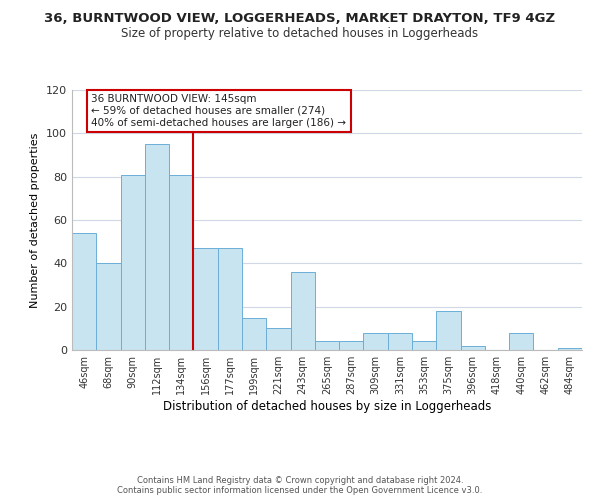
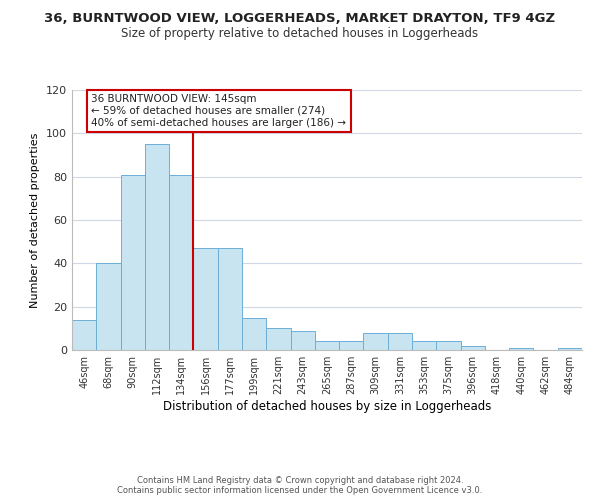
46sqm: 54 -> 14
243sqm: 36 -> 9
375sqm: 18 -> 4
440sqm: 8 -> 1
